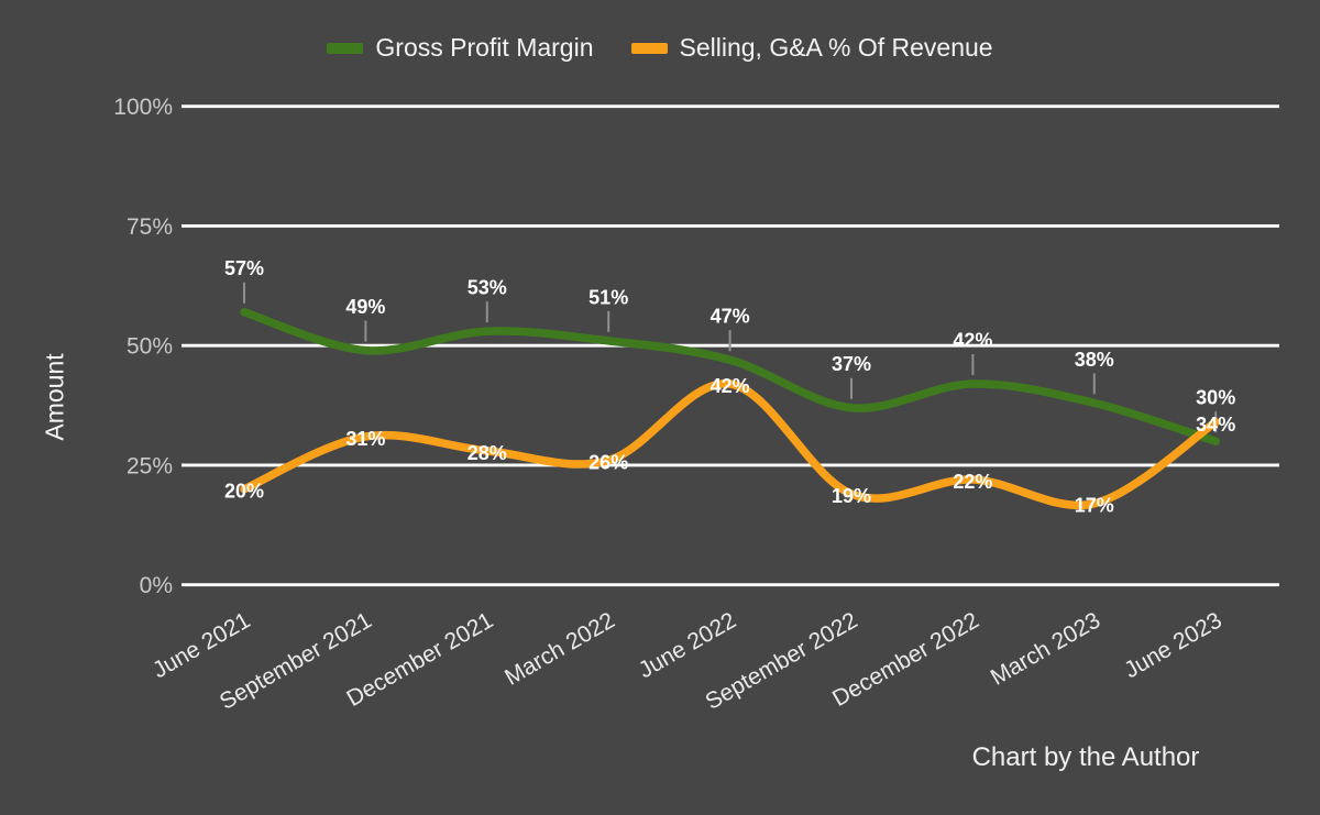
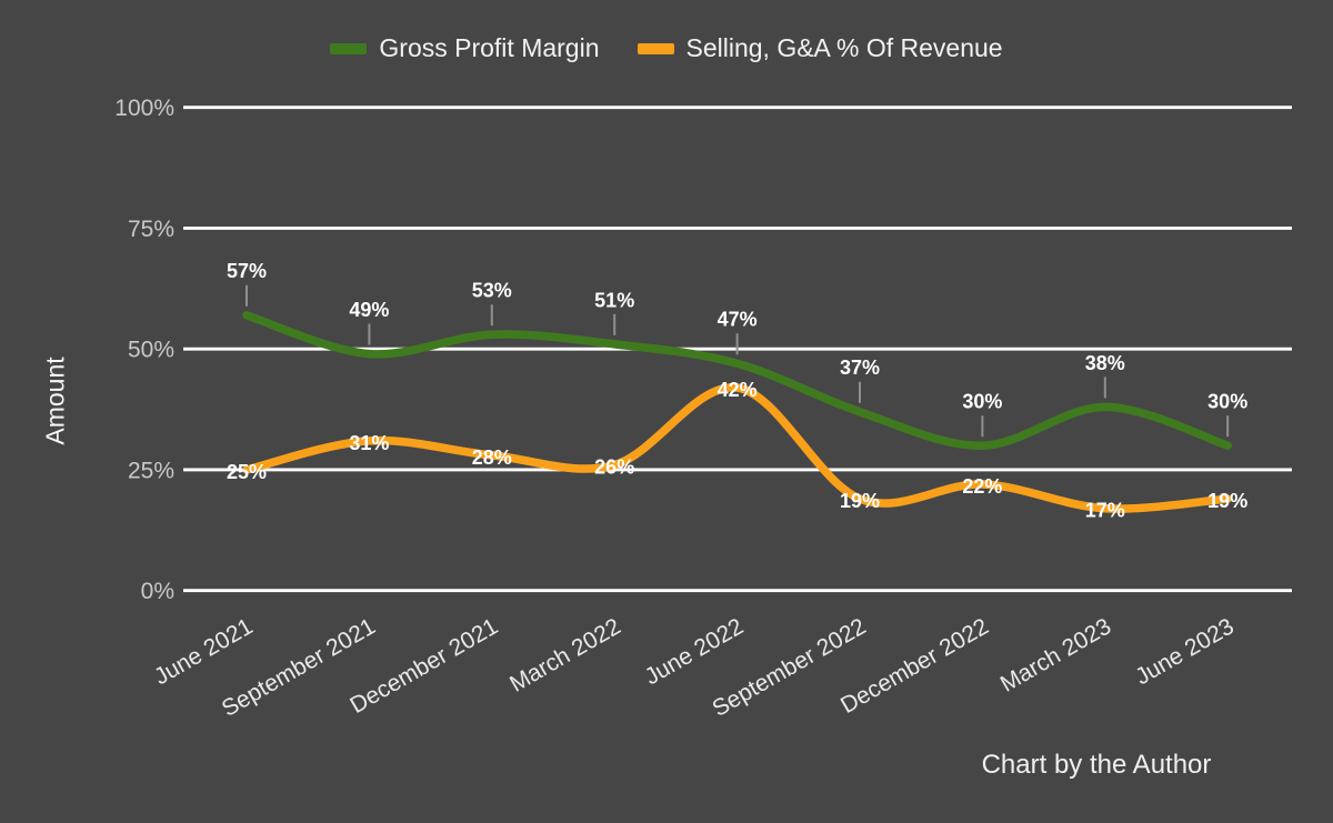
Selling, G&A % Of Revenue/June 2021: 20% -> 25%
Gross Profit Margin/December 2022: 42% -> 30%
Selling, G&A % Of Revenue/June 2023: 34% -> 19%
